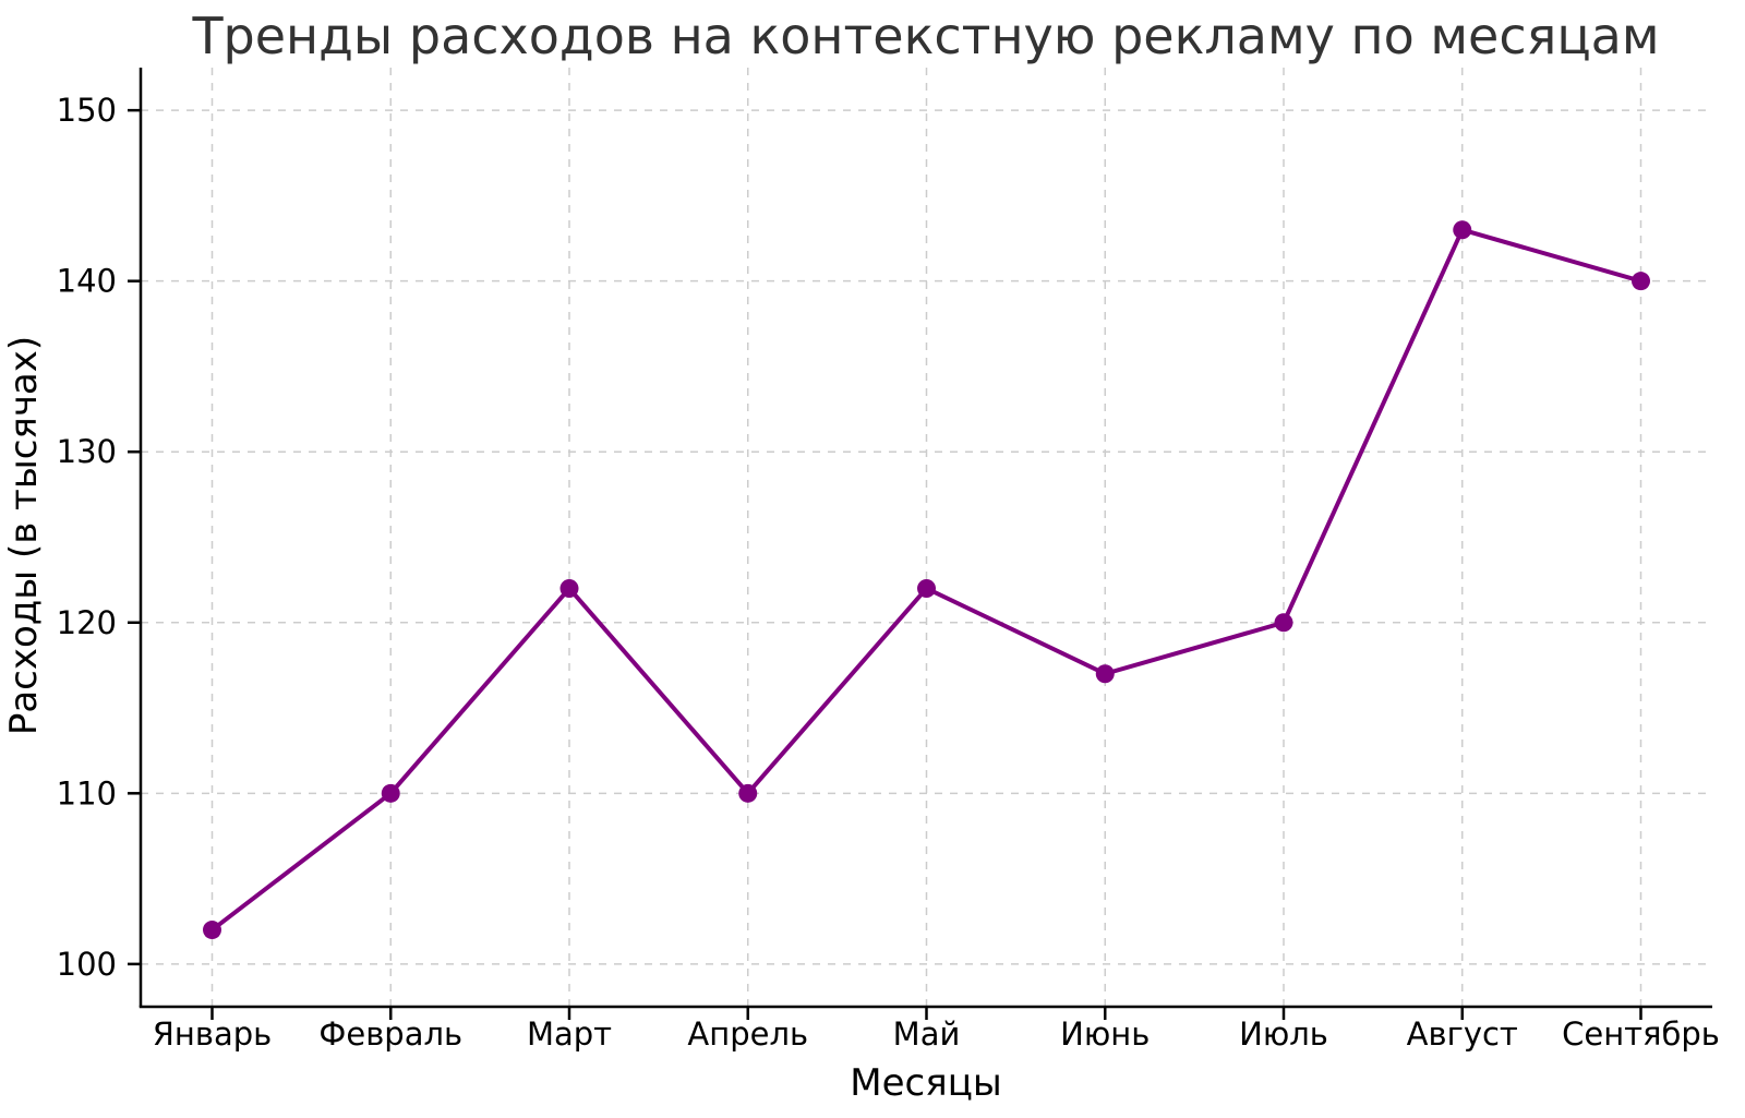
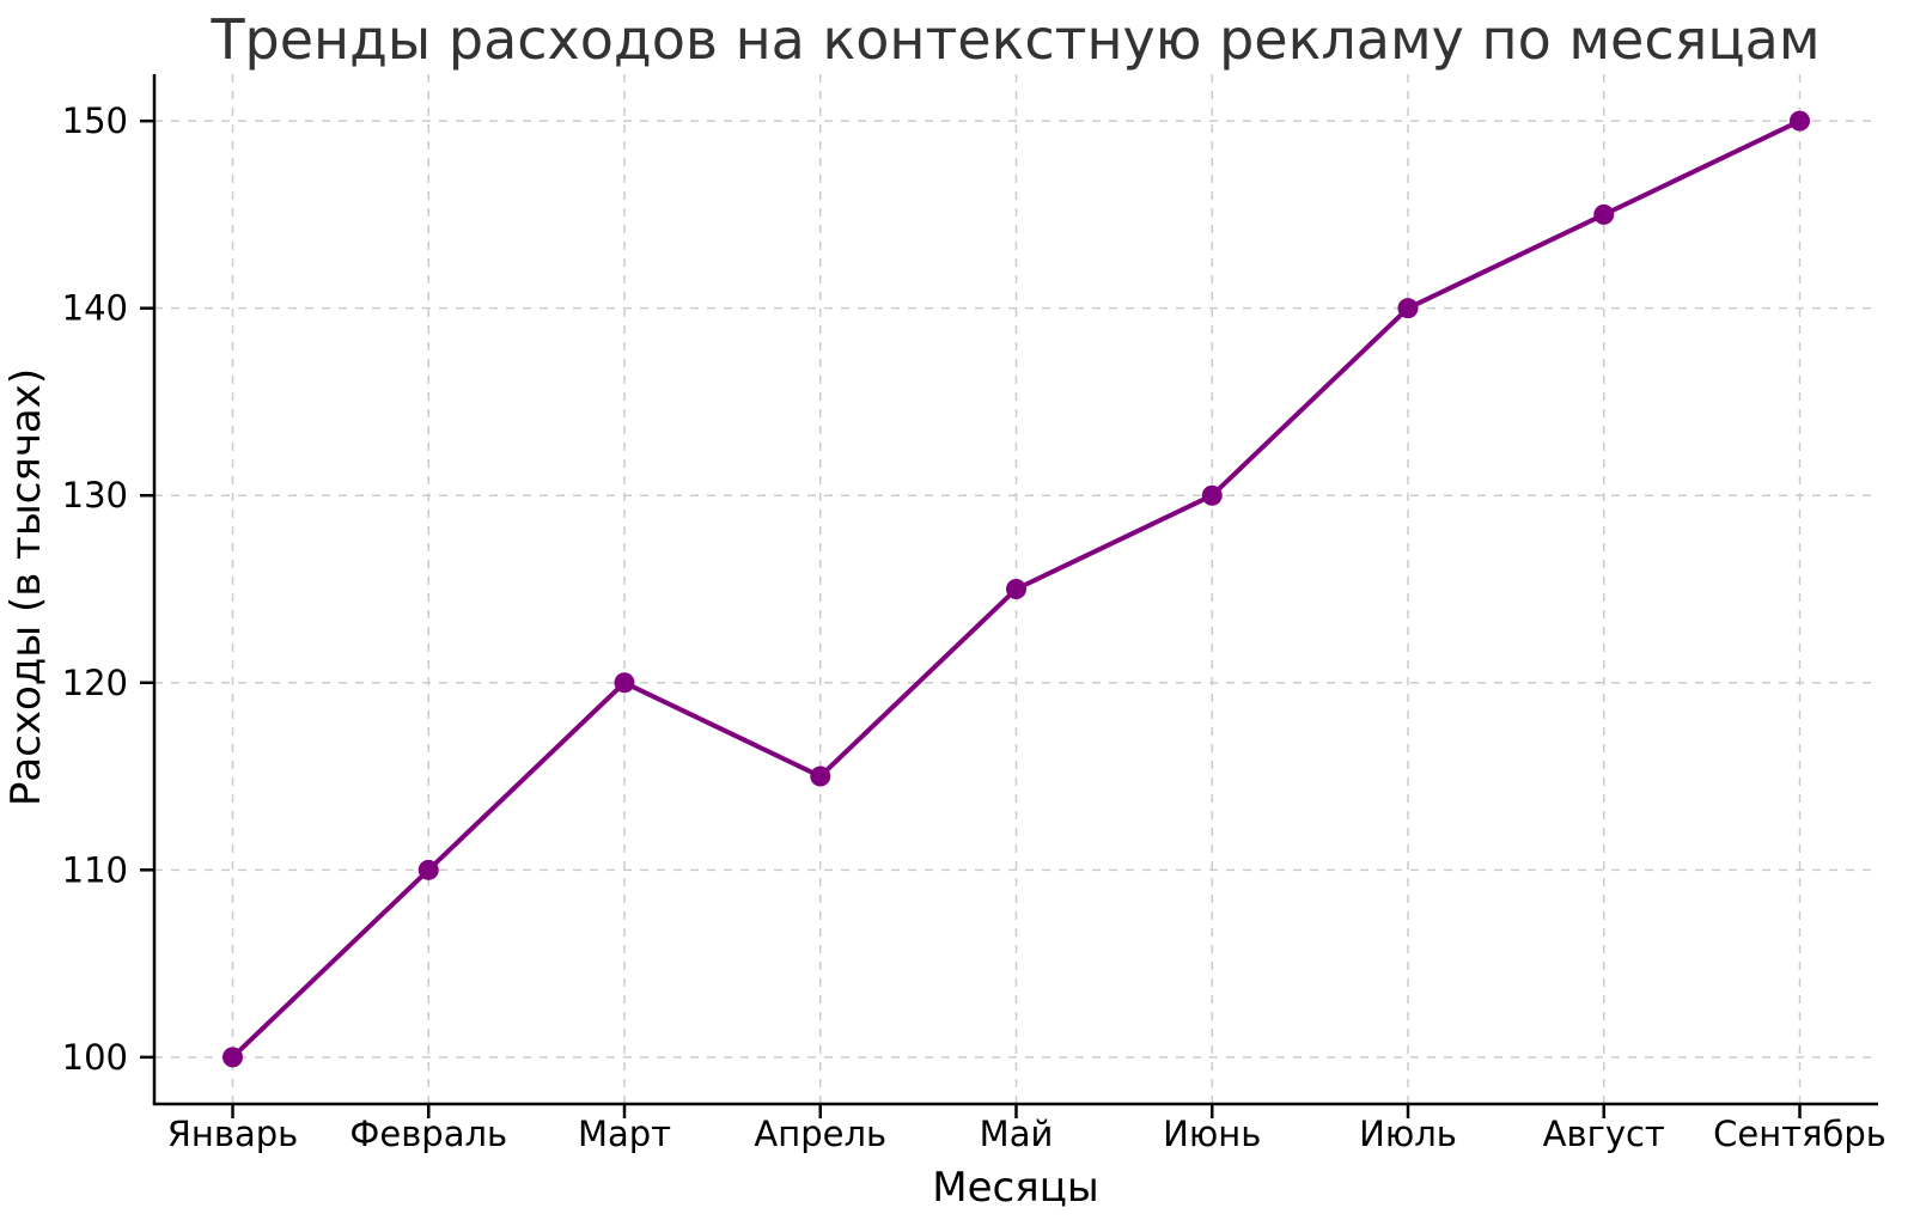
Январь: 102 -> 100
Март: 122 -> 120
Апрель: 110 -> 115
Май: 122 -> 125
Июнь: 117 -> 130
Июль: 120 -> 140
Август: 143 -> 145
Сентябрь: 140 -> 150
